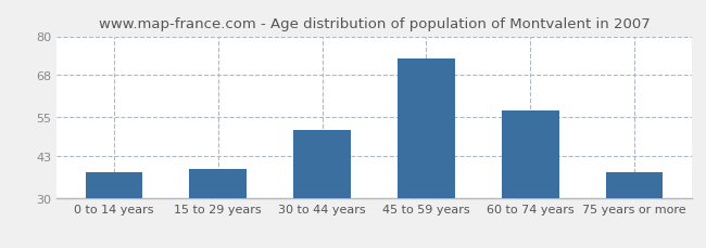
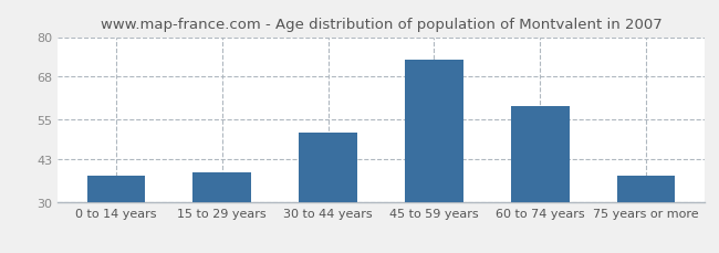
60 to 74 years: 57 -> 59
